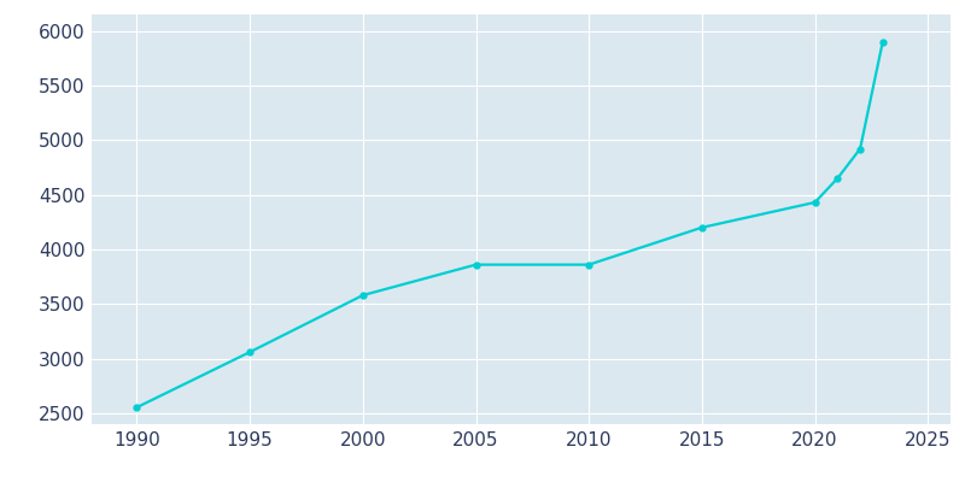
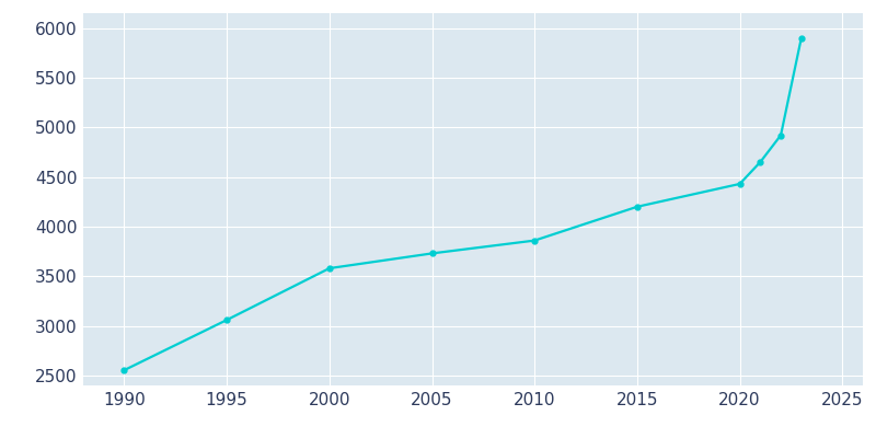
2005: 3860 -> 3730
